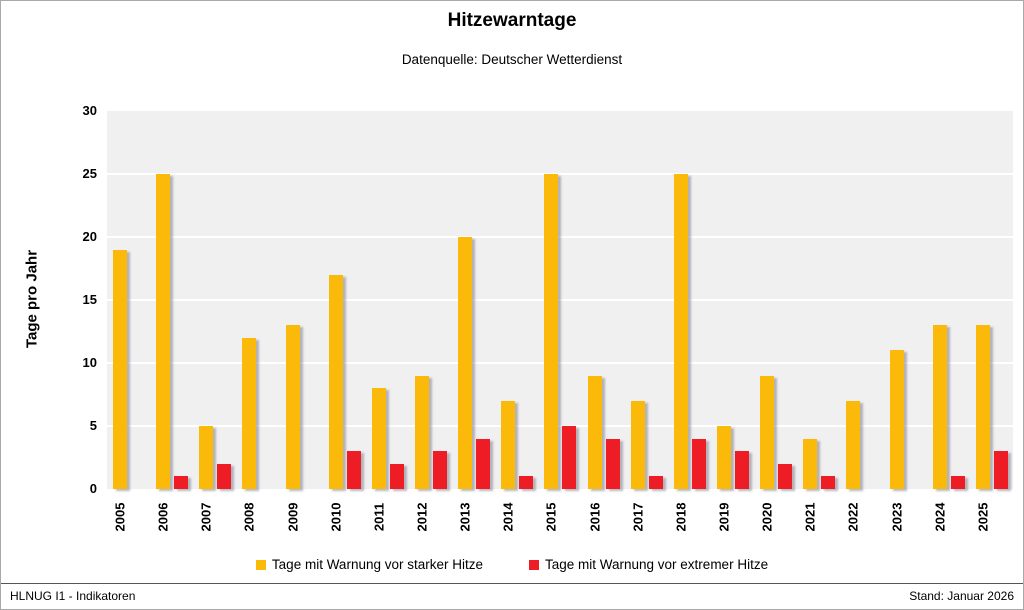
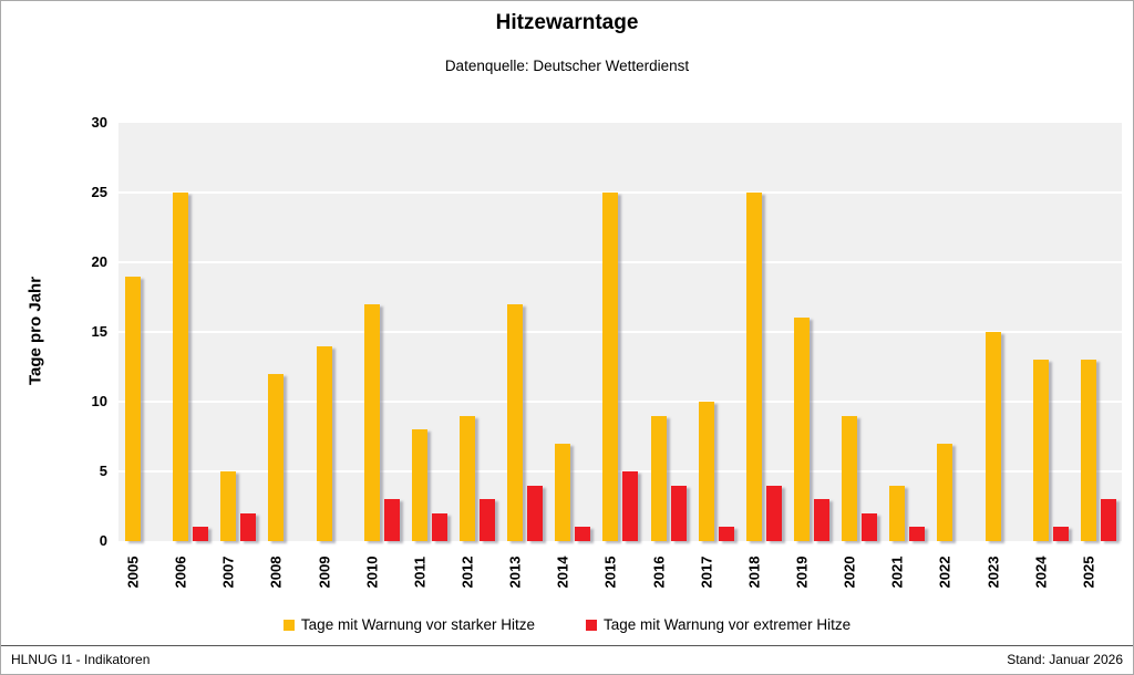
Tage mit Warnung vor starker Hitze/2009: 13 -> 14
Tage mit Warnung vor starker Hitze/2013: 20 -> 17
Tage mit Warnung vor starker Hitze/2017: 7 -> 10
Tage mit Warnung vor starker Hitze/2019: 5 -> 16
Tage mit Warnung vor starker Hitze/2023: 11 -> 15
